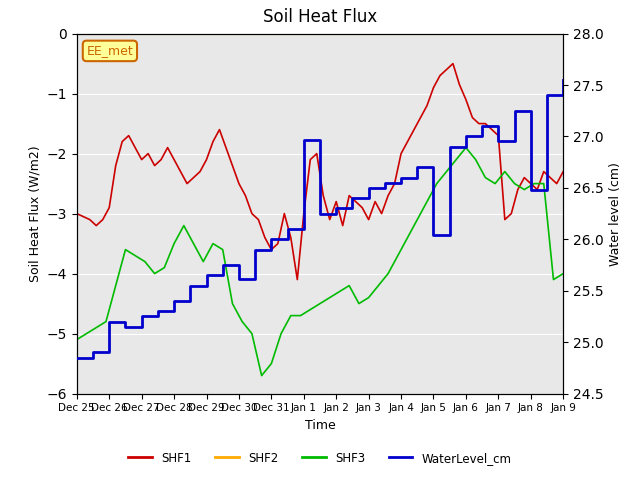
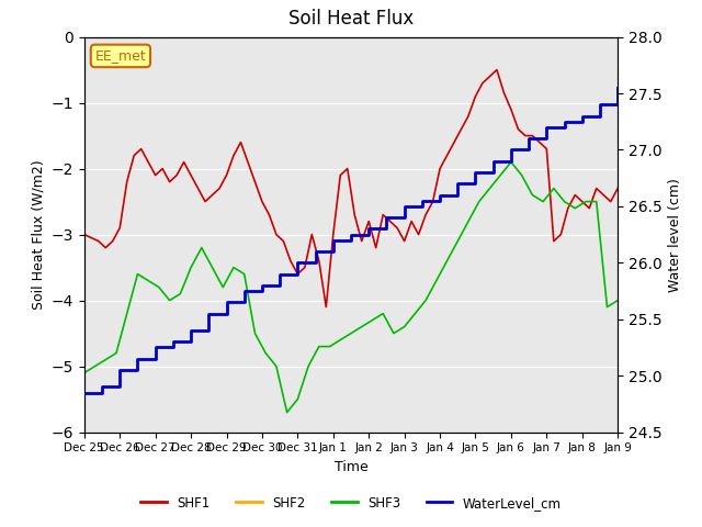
WaterLevel_cm/Dec 26: 25.20 -> 25.05
WaterLevel_cm/Dec 30: 25.61 -> 25.80
WaterLevel_cm/Jan 1: 26.97 -> 26.20
WaterLevel_cm/Jan 5: 26.04 -> 26.80
WaterLevel_cm/Jan 7: 26.96 -> 27.20
WaterLevel_cm/Jan 8: 26.48 -> 27.30
